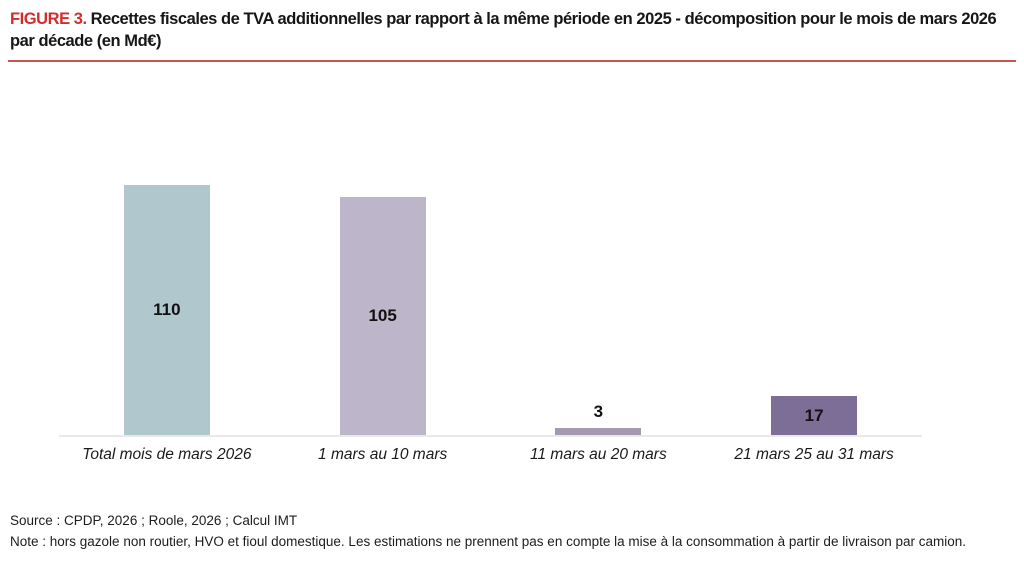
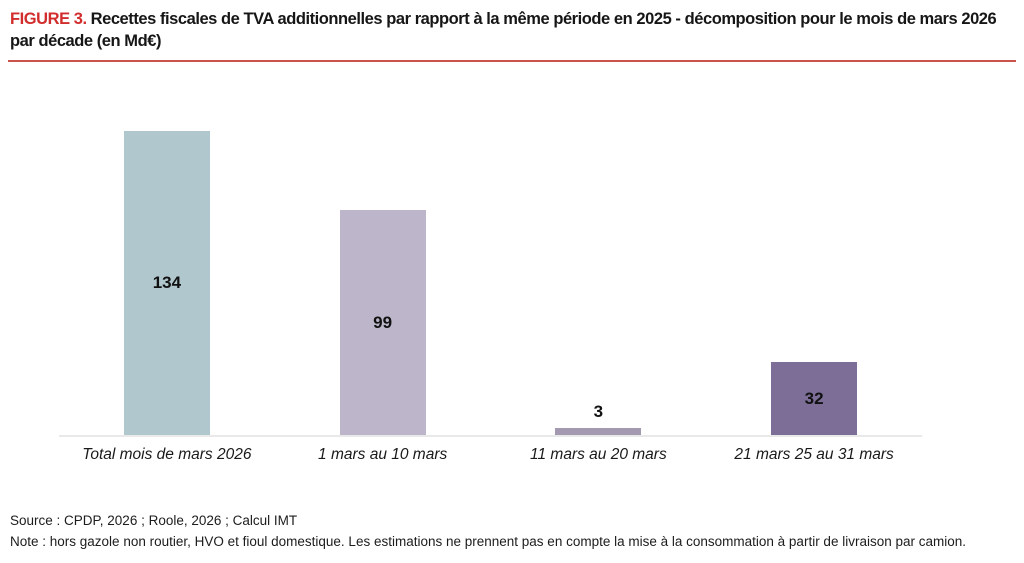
Total mois de mars 2026: 110 -> 134
1 mars au 10 mars: 105 -> 99
21 mars 25 au 31 mars: 17 -> 32
